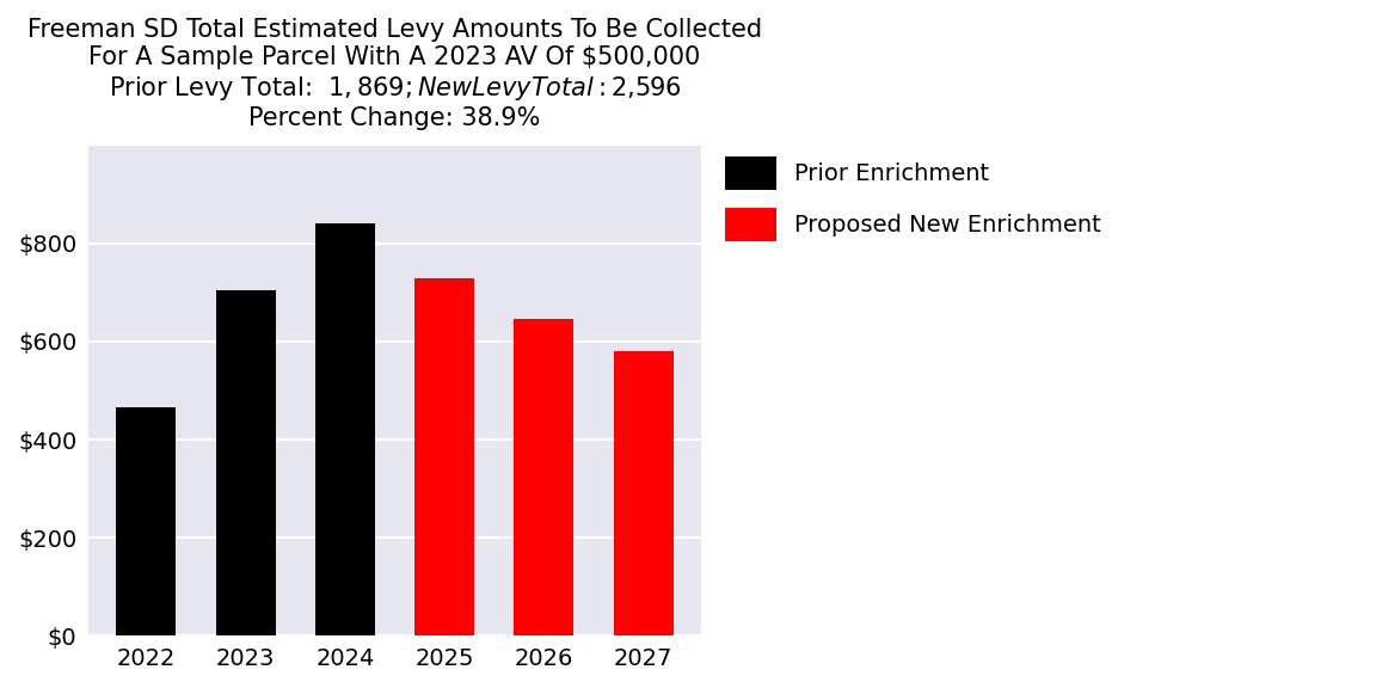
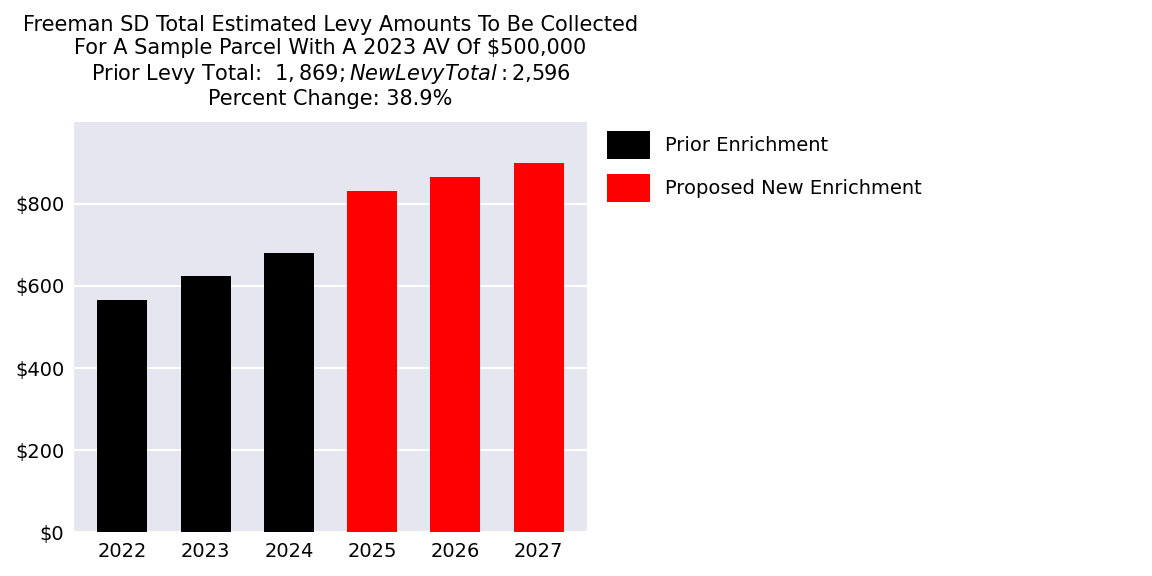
2022: $465 -> $565
2023: $705 -> $623
2024: $840 -> $681
2025: $730 -> $832
2026: $645 -> $865
2027: $580 -> $899
